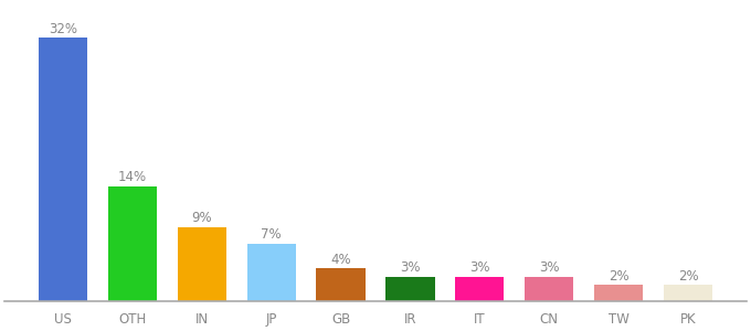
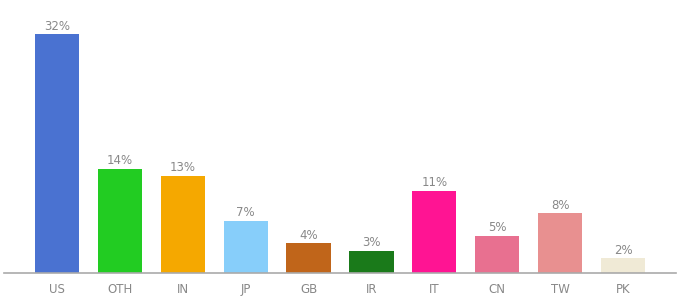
IN: 9% -> 13%
IT: 3% -> 11%
CN: 3% -> 5%
TW: 2% -> 8%
